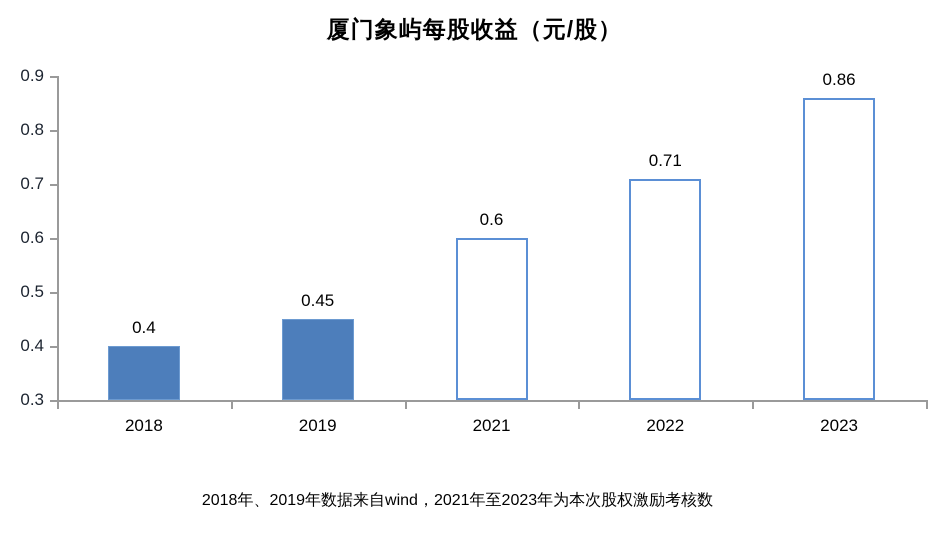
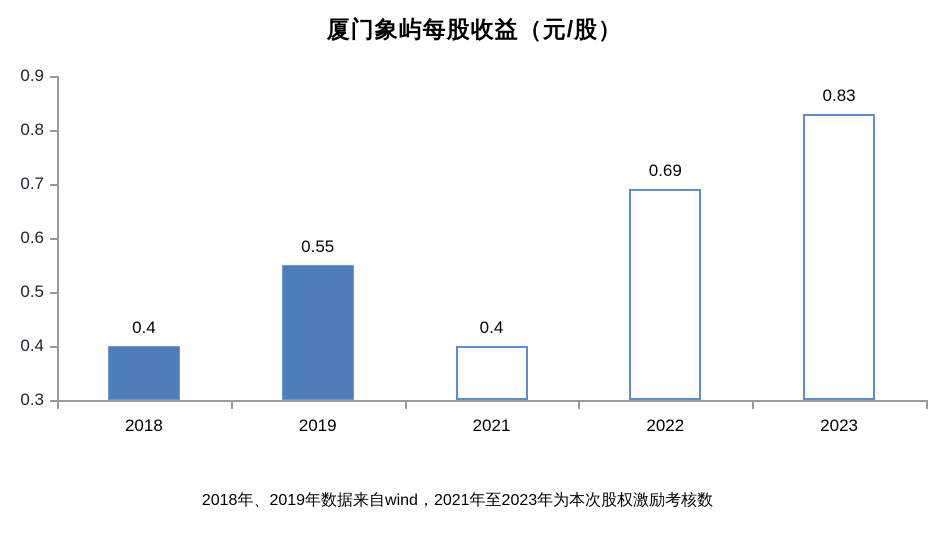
2019: 0.45 -> 0.55
2021: 0.6 -> 0.4
2022: 0.71 -> 0.69
2023: 0.86 -> 0.83
